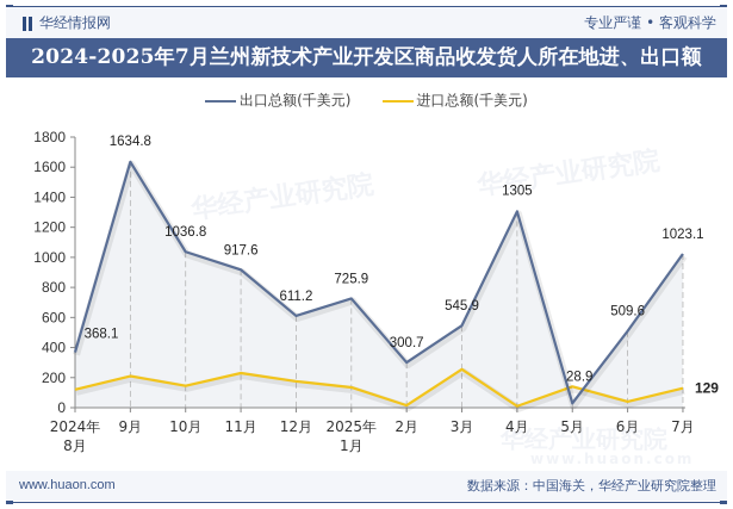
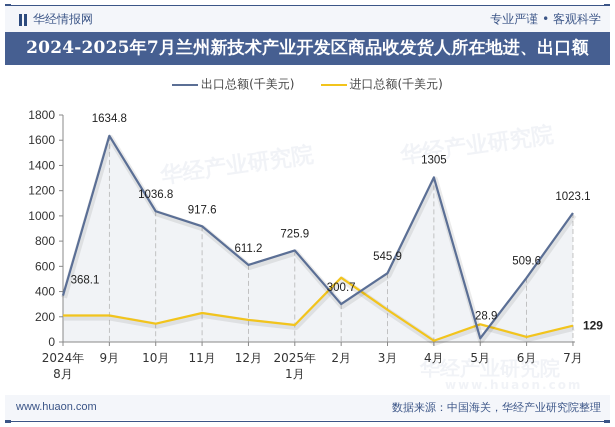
进口总额(千美元)/2024年 8月: 120 -> 210
进口总额(千美元)/2月: 20 -> 510
